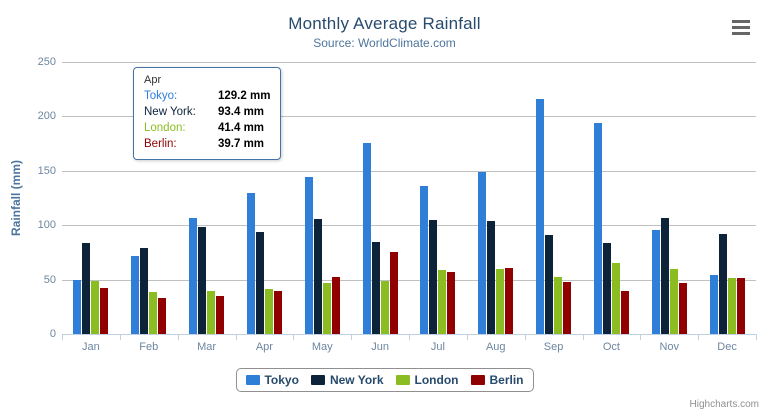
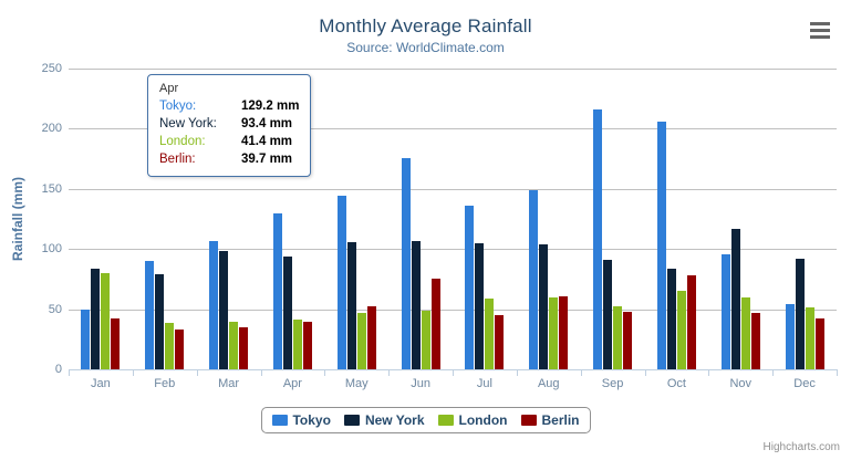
London/Jan: 49 -> 80
Tokyo/Feb: 72 -> 90
New York/Jun: 84 -> 107
Berlin/Jul: 57 -> 45
Tokyo/Oct: 194 -> 206
Berlin/Oct: 39 -> 78
New York/Nov: 107 -> 117
Berlin/Dec: 51 -> 42
